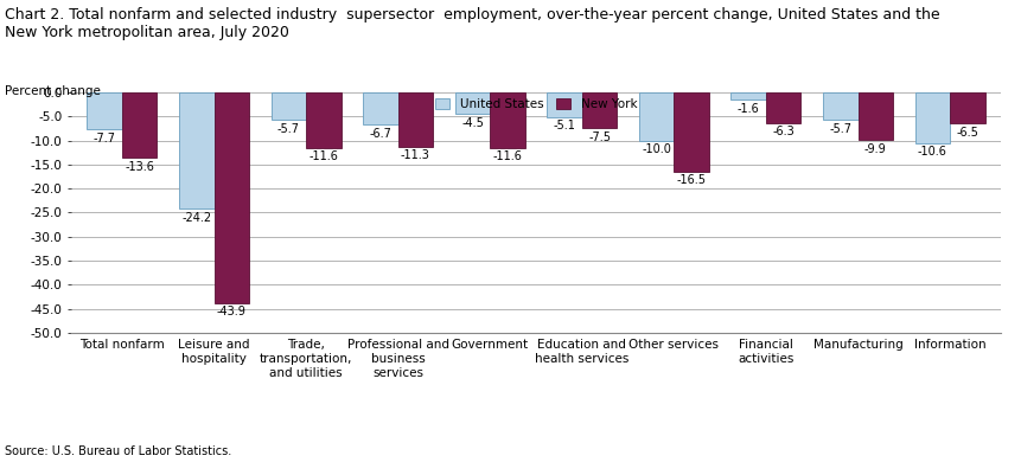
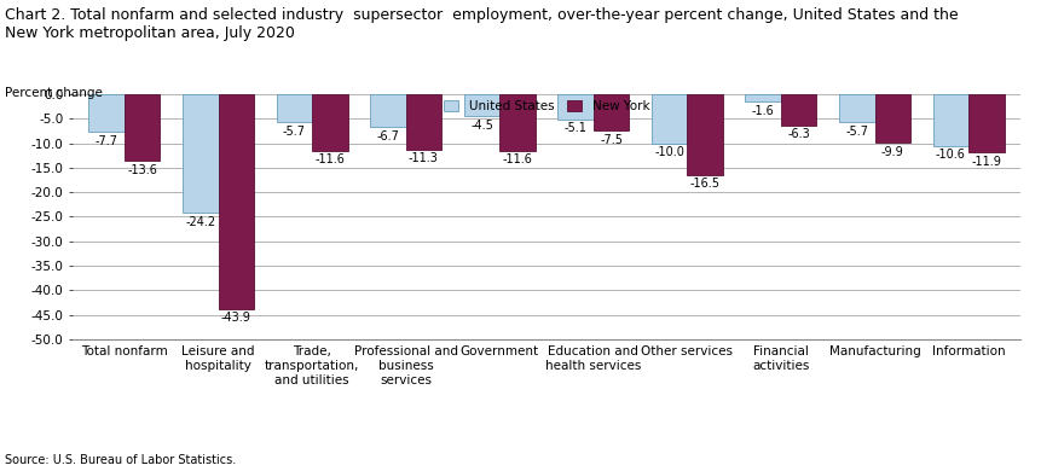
New York/Information: -6.5 -> -11.9
